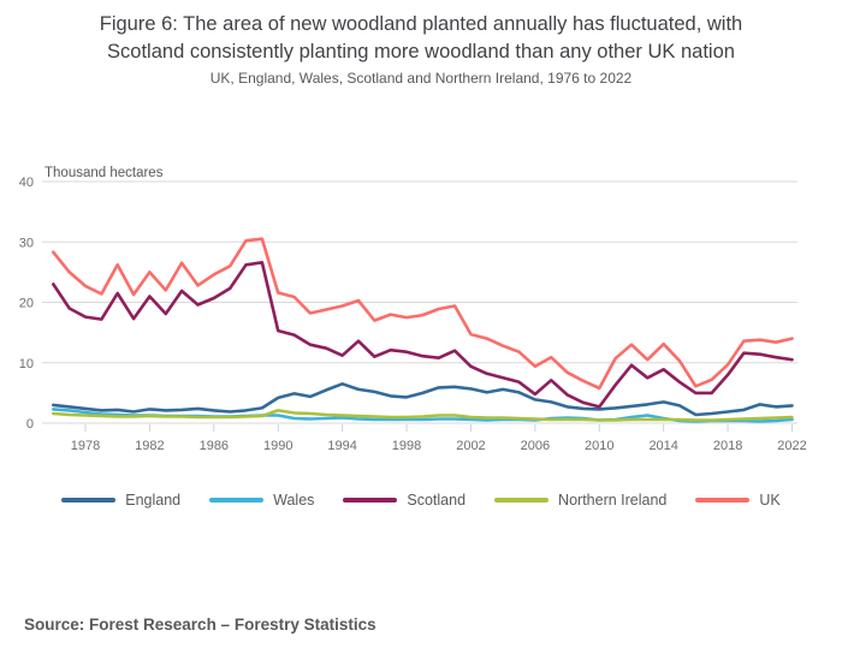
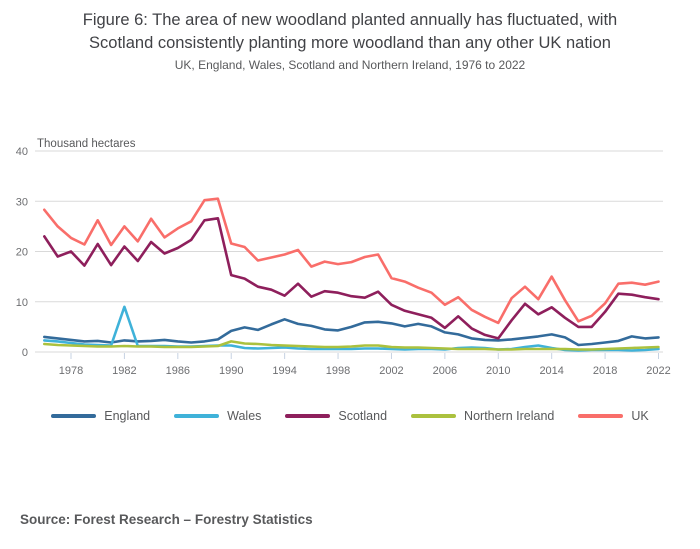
Scotland/1978: 18 -> 20
Wales/1982: 1 -> 9
UK/2014: 13 -> 15
